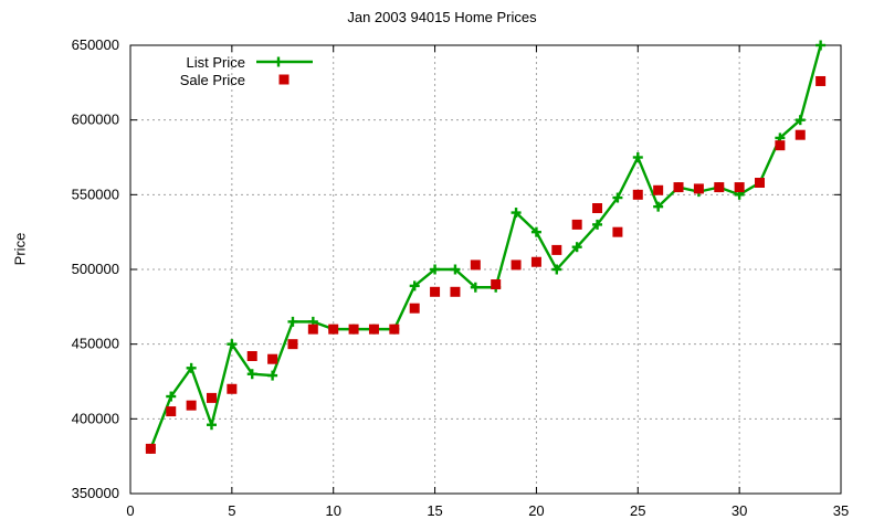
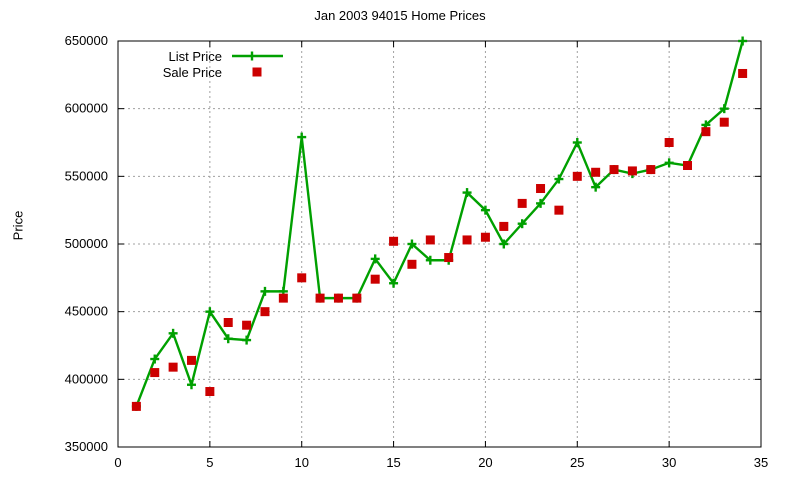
Sale Price/5: 420000 -> 391000
List Price/10: 460000 -> 579000
Sale Price/10: 460000 -> 475000
List Price/15: 500000 -> 471000
Sale Price/15: 485000 -> 502000
List Price/30: 550000 -> 560000
Sale Price/30: 555000 -> 575000
